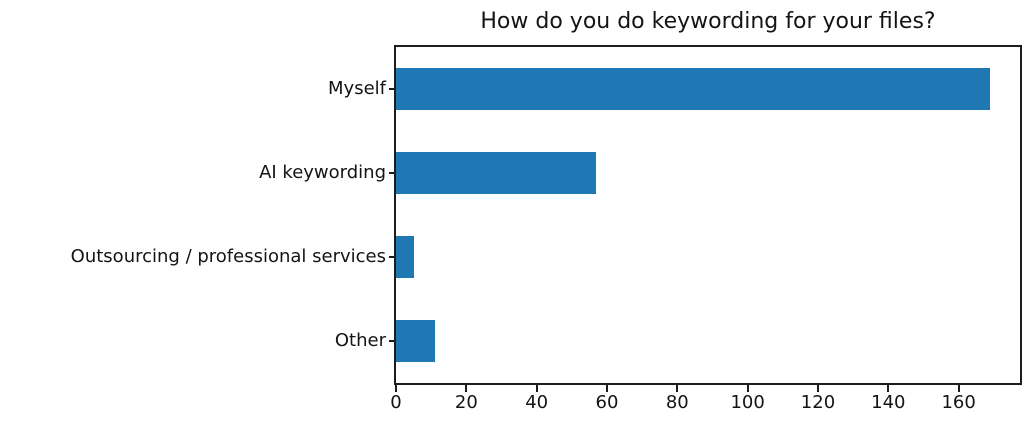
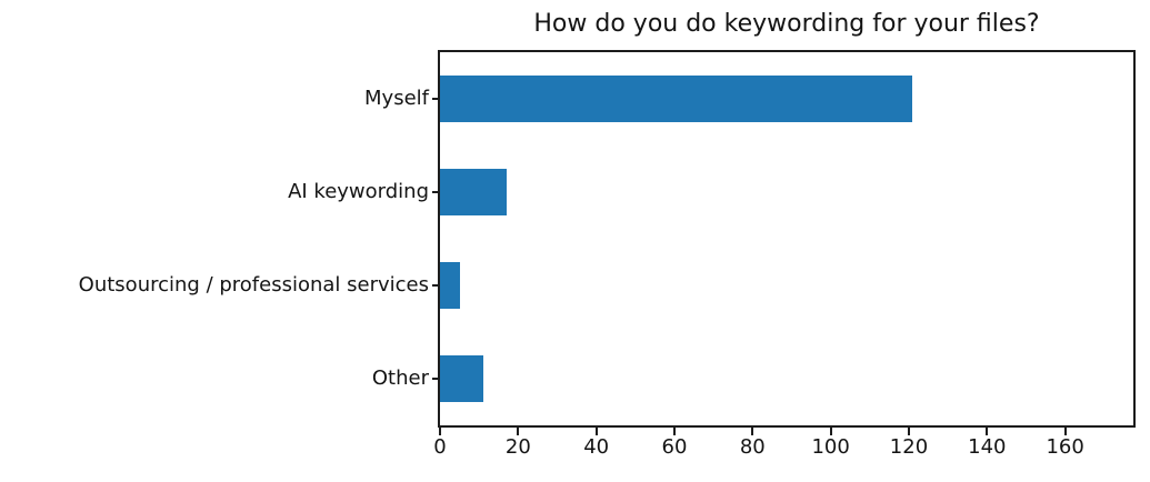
Myself: 169 -> 121
AI keywording: 57 -> 17
